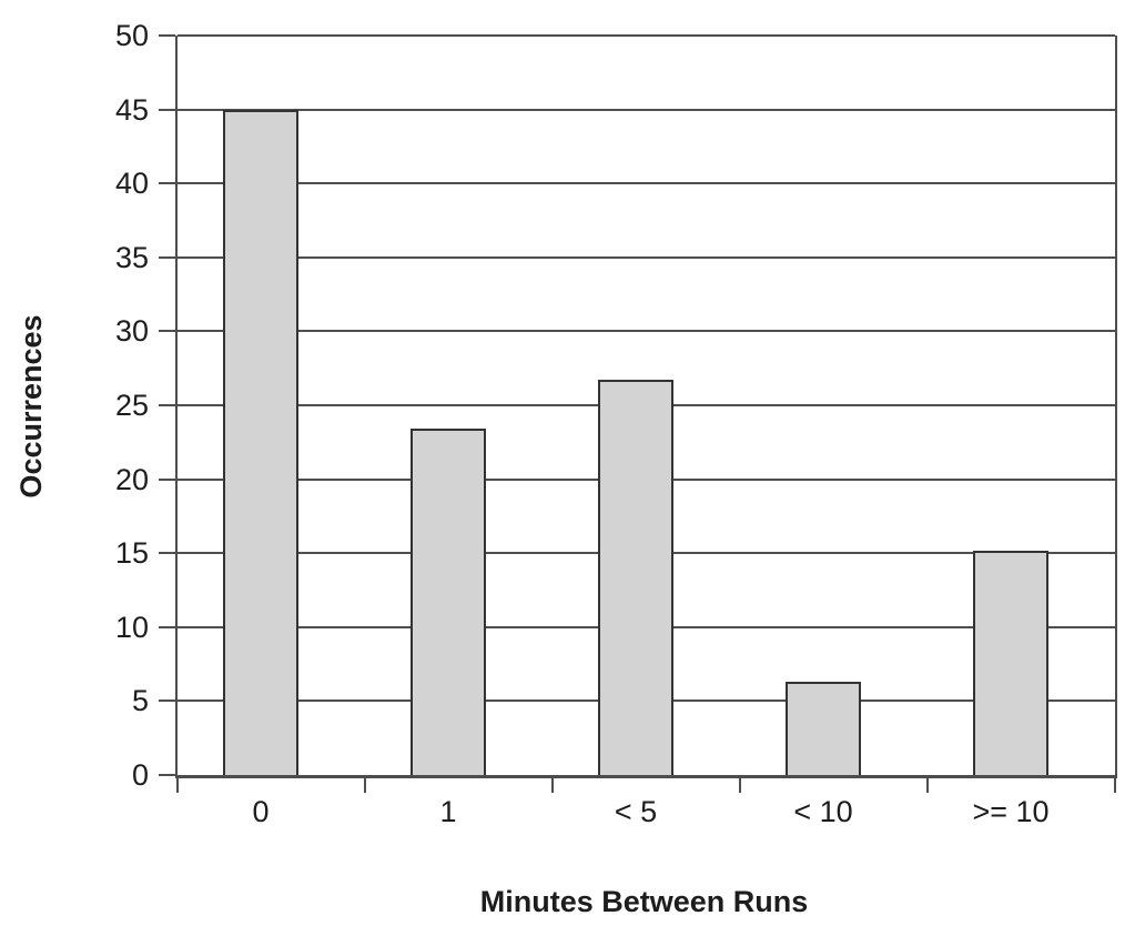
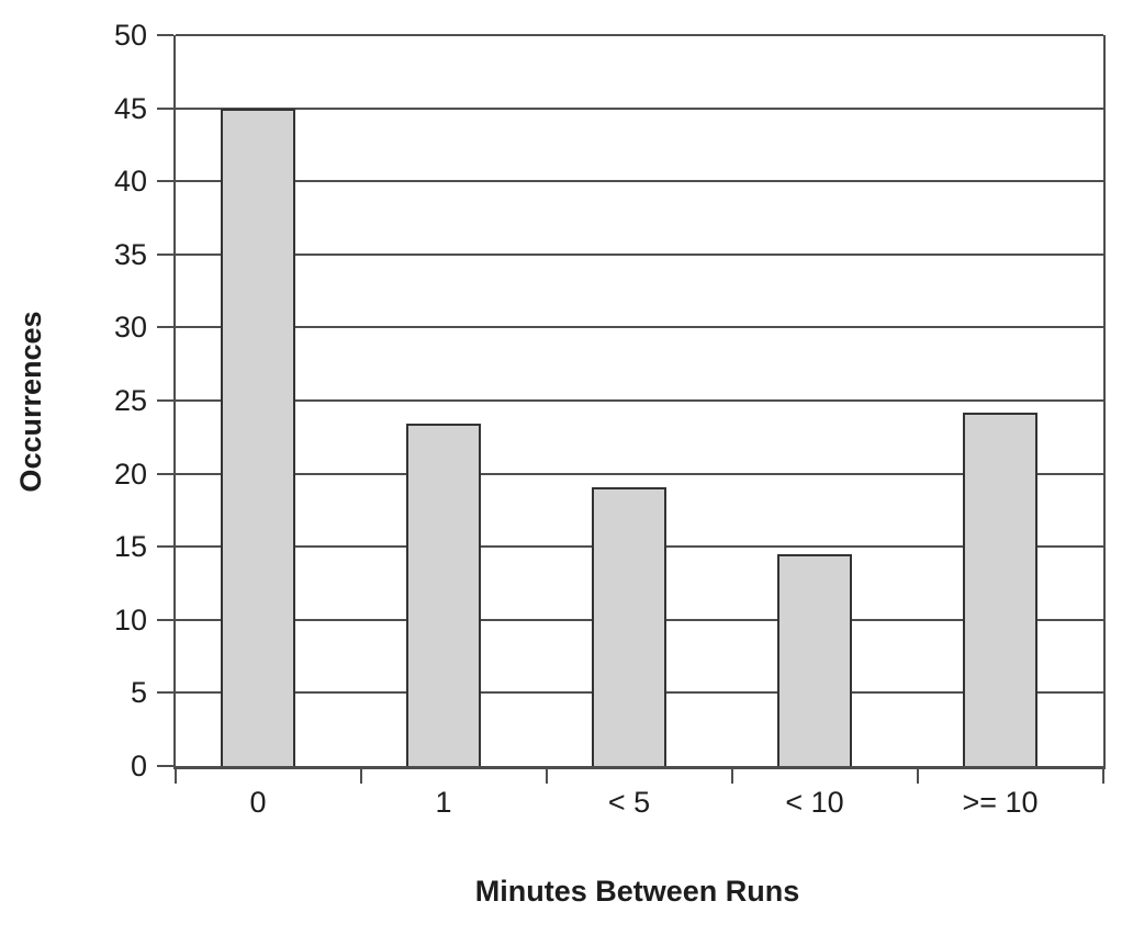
< 5: 26.7 -> 19.1
< 10: 6.3 -> 14.5
>= 10: 15.2 -> 24.2
